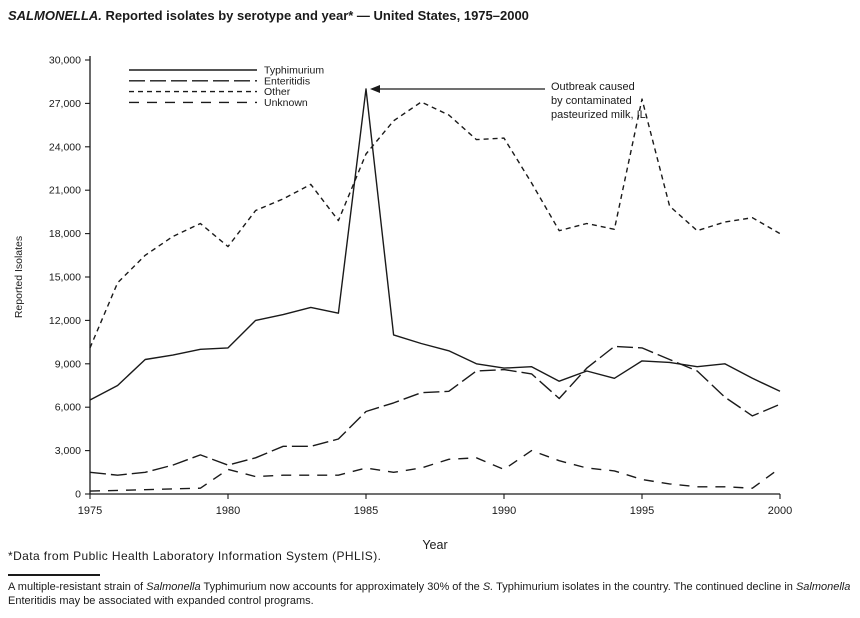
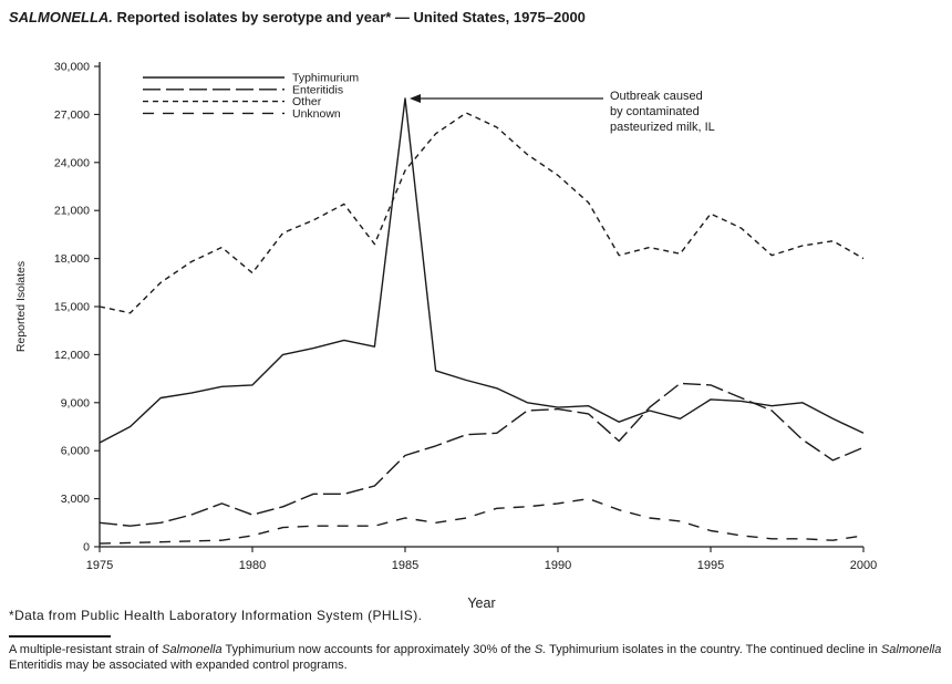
Other/1975: 10100 -> 15000
Unknown/1980: 1700 -> 700
Other/1990: 24600 -> 23200
Unknown/1990: 1700 -> 2700
Other/1995: 27300 -> 20800
Unknown/2000: 1800 -> 700
